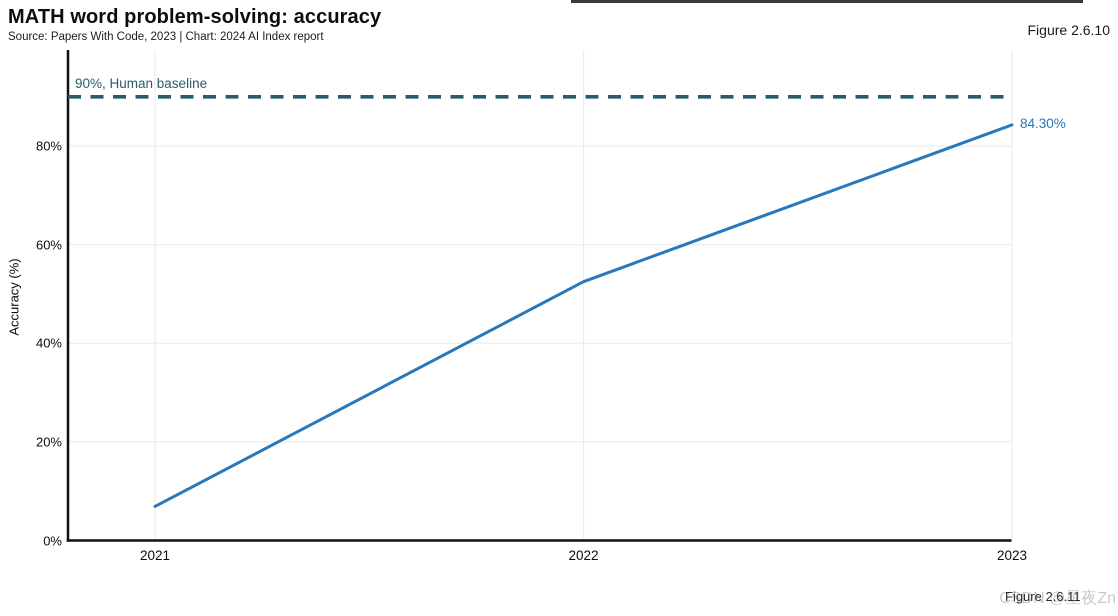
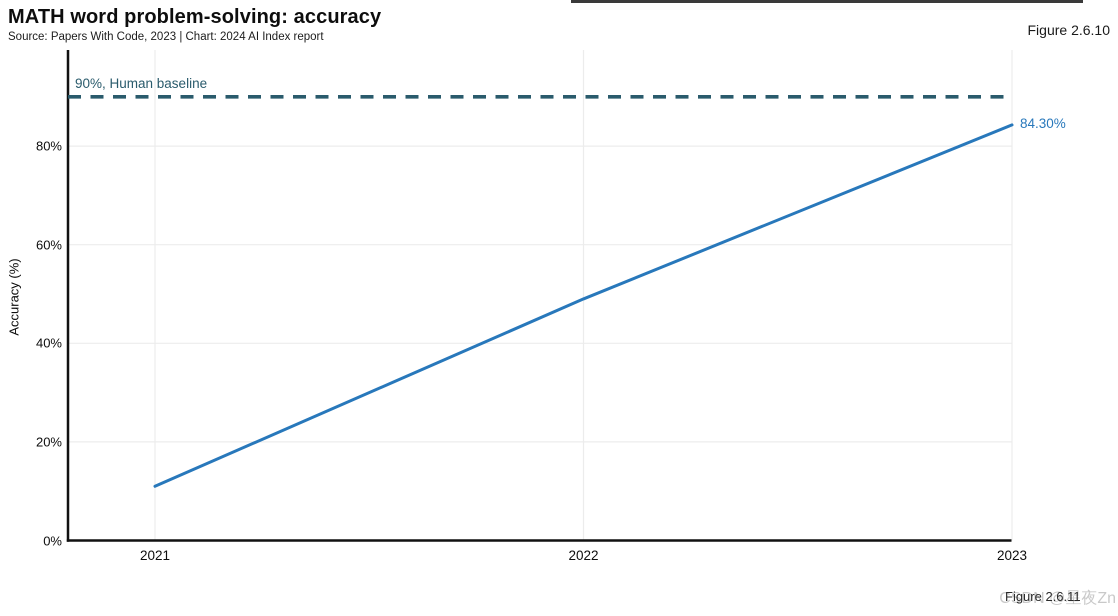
2021: 7% -> 11%
2022: 52% -> 49%
